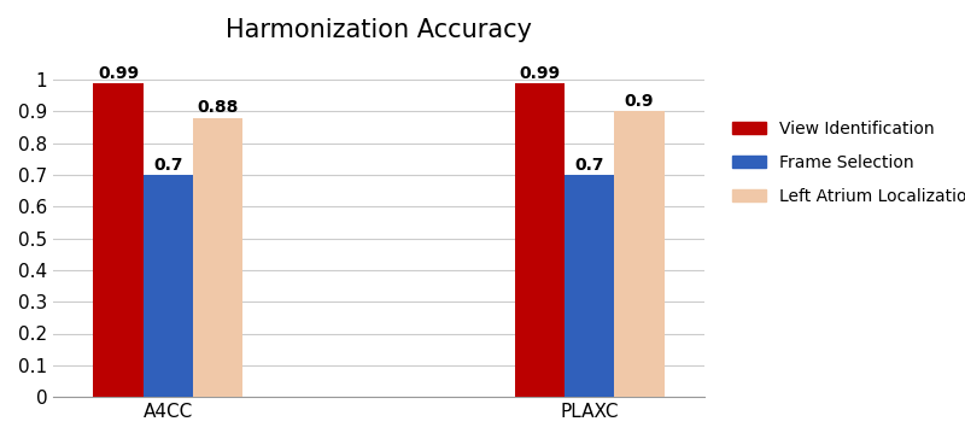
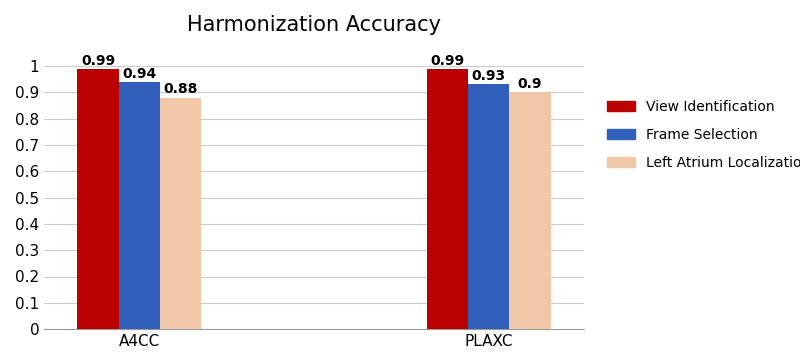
Frame Selection/A4CC: 0.7 -> 0.94
Frame Selection/PLAXC: 0.7 -> 0.93
